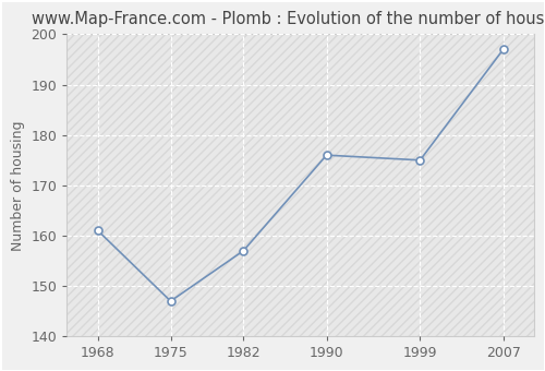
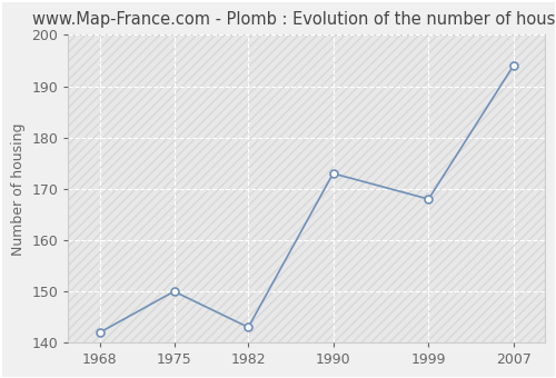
1968: 161 -> 142
1975: 147 -> 150
1982: 157 -> 143
1990: 176 -> 173
1999: 175 -> 168
2007: 197 -> 194
